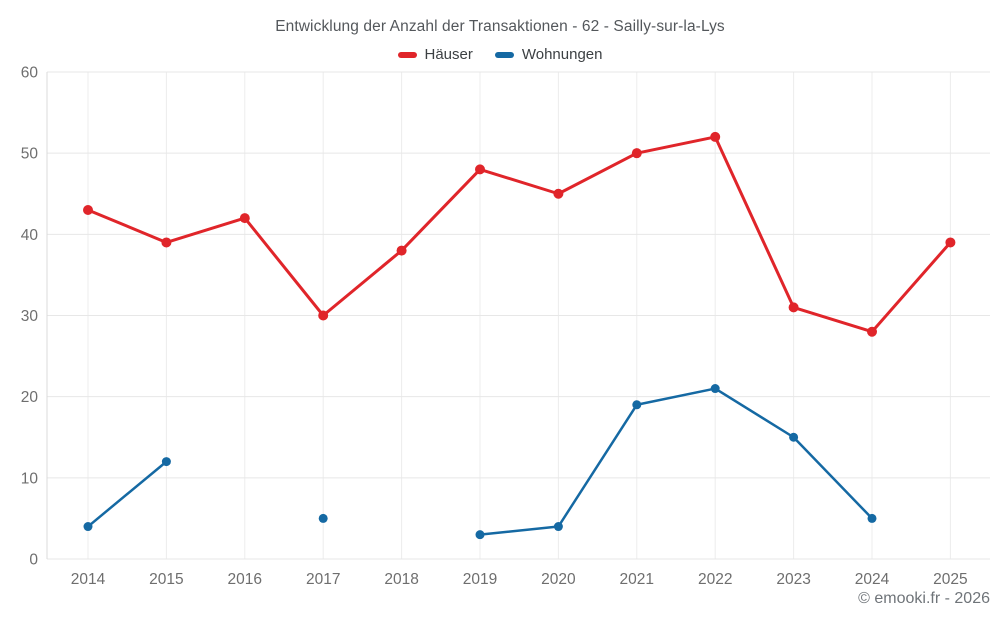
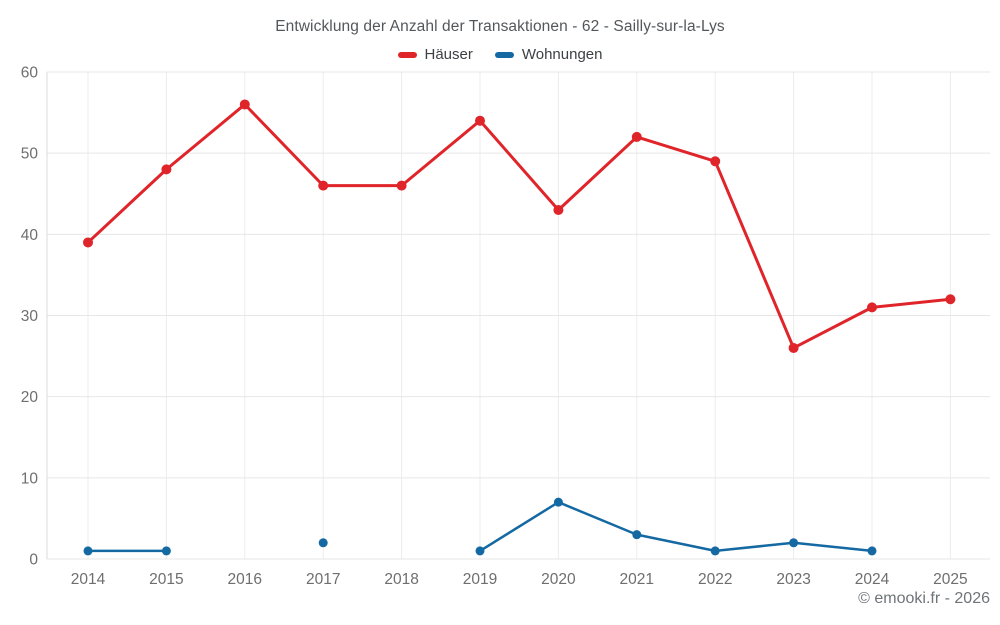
Häuser/2014: 43 -> 39
Wohnungen/2014: 4 -> 1
Häuser/2015: 39 -> 48
Wohnungen/2015: 12 -> 1
Häuser/2016: 42 -> 56
Häuser/2017: 30 -> 46
Wohnungen/2017: 5 -> 2
Häuser/2018: 38 -> 46
Häuser/2019: 48 -> 54
Wohnungen/2019: 3 -> 1
Häuser/2020: 45 -> 43
Wohnungen/2020: 4 -> 7
Häuser/2021: 50 -> 52
Wohnungen/2021: 19 -> 3
Häuser/2022: 52 -> 49
Wohnungen/2022: 21 -> 1
Häuser/2023: 31 -> 26
Wohnungen/2023: 15 -> 2
Häuser/2024: 28 -> 31
Wohnungen/2024: 5 -> 1
Häuser/2025: 39 -> 32
